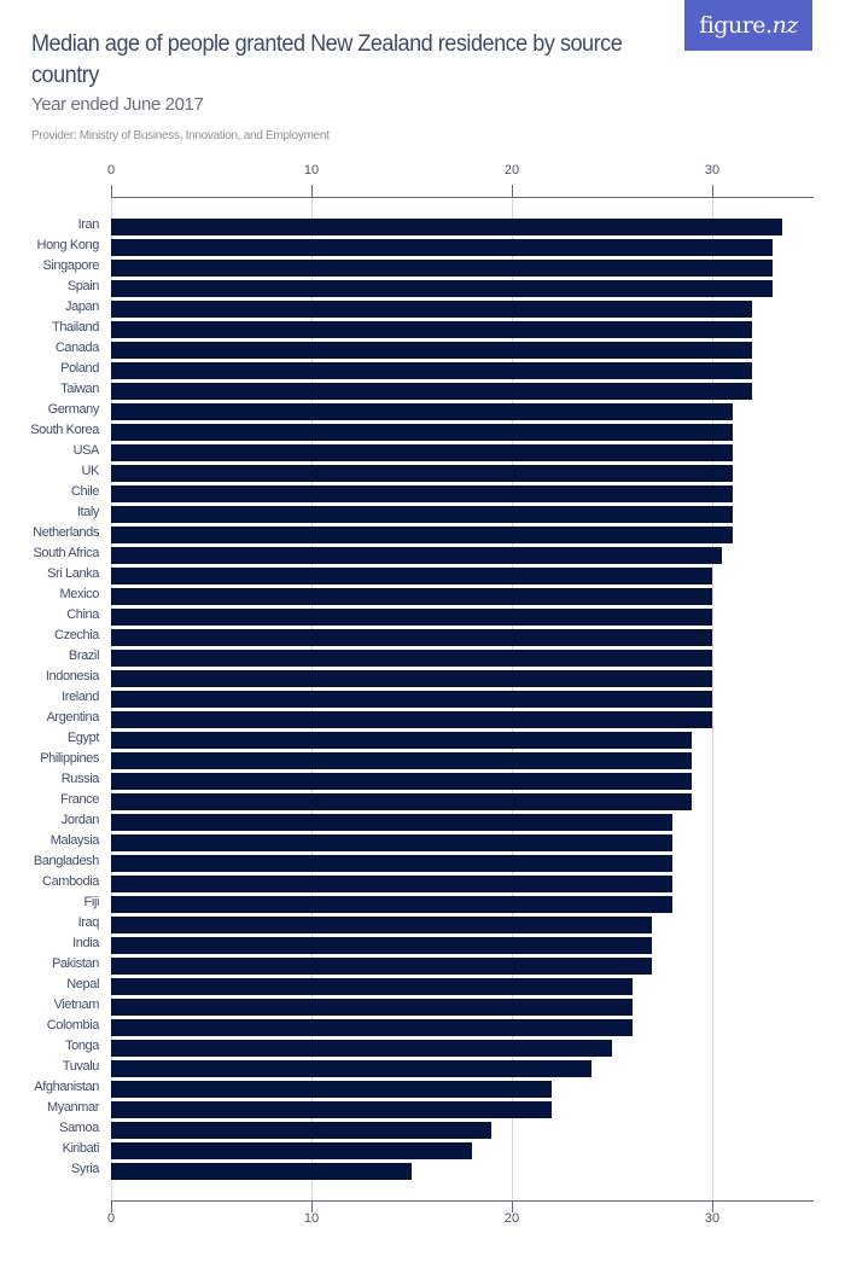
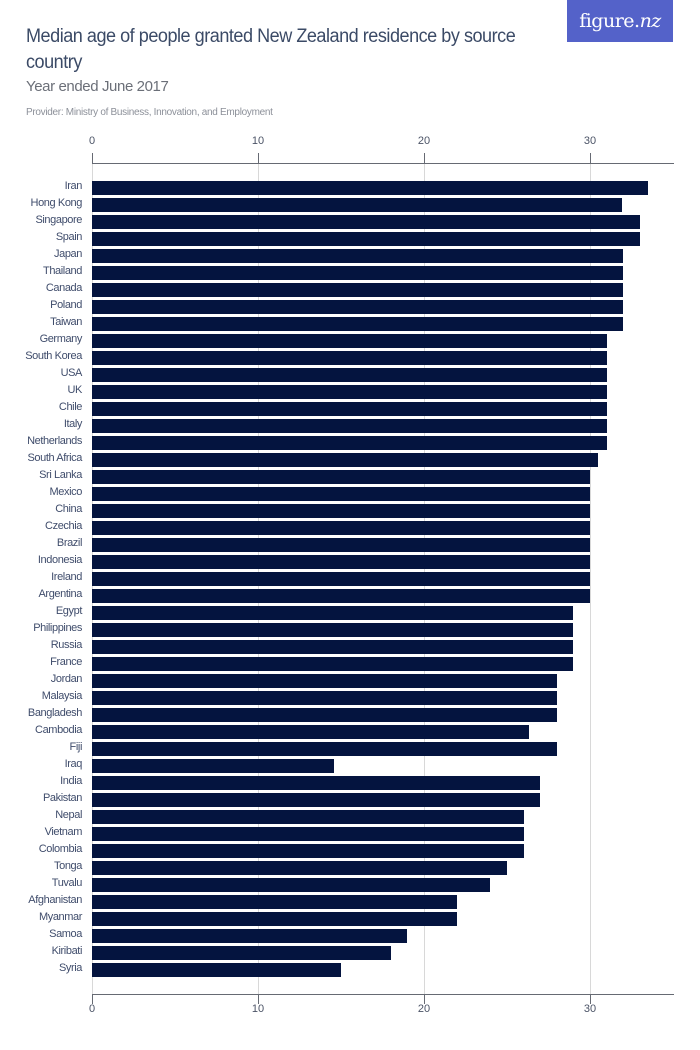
Hong Kong: 33.0 -> 31.9
Cambodia: 28.0 -> 26.3
Iraq: 27.0 -> 14.6
